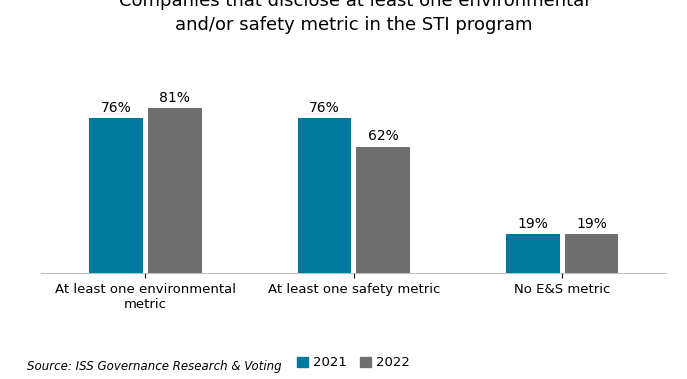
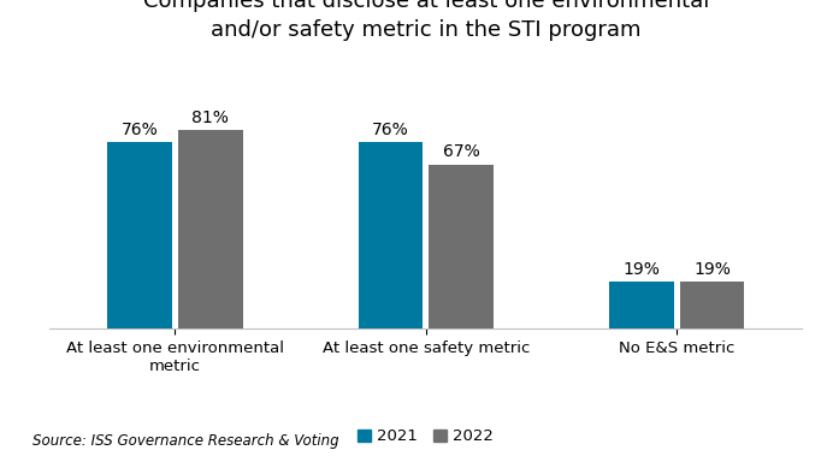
2022/At least one safety metric: 62% -> 67%
